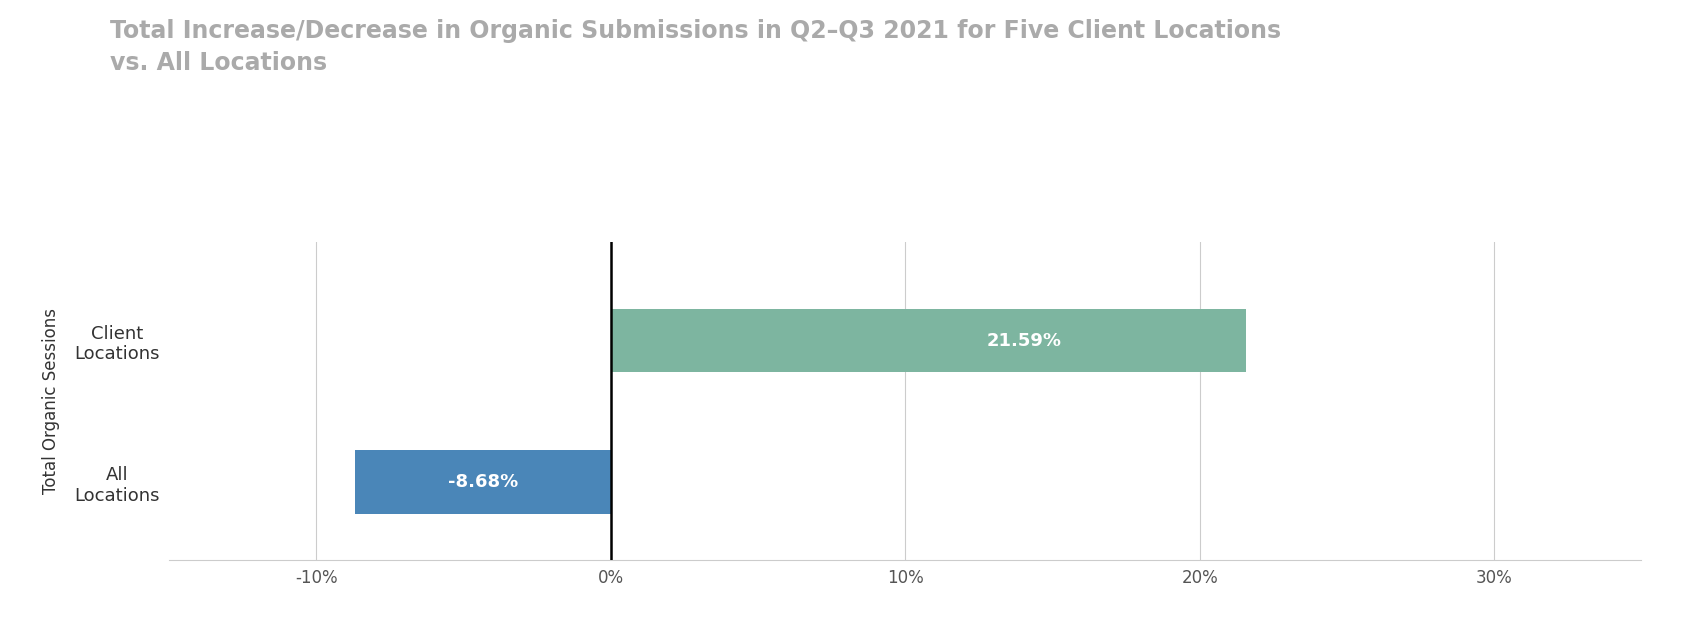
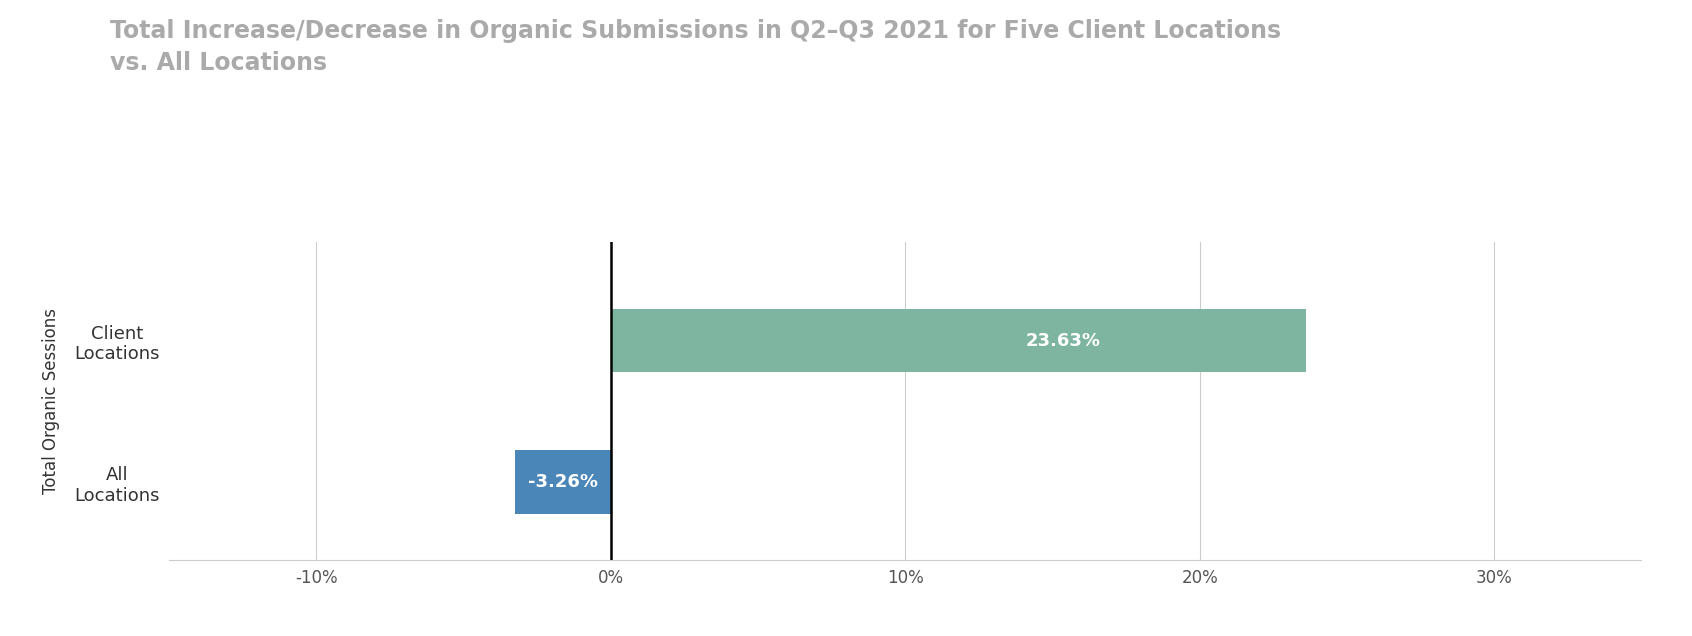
Client Locations: 21.59% -> 23.63%
All Locations: -8.68% -> -3.26%
